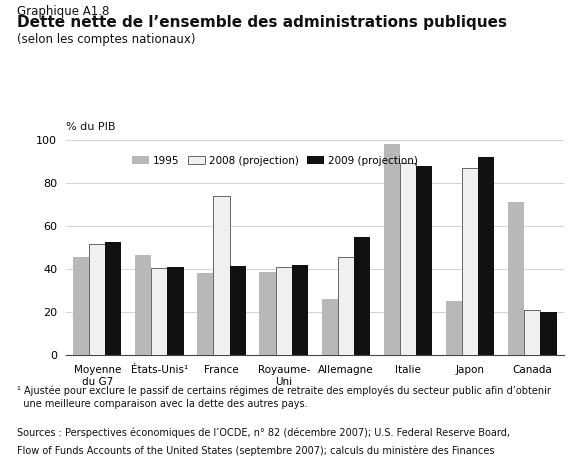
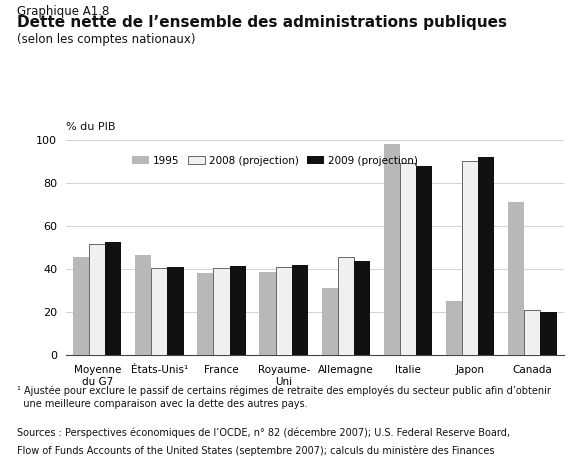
2008 (projection)/France: 74.0 -> 40.5
1995/Allemagne: 26.0 -> 31.0
2009 (projection)/Allemagne: 55.0 -> 43.5
2008 (projection)/Japon: 87.0 -> 90.5
